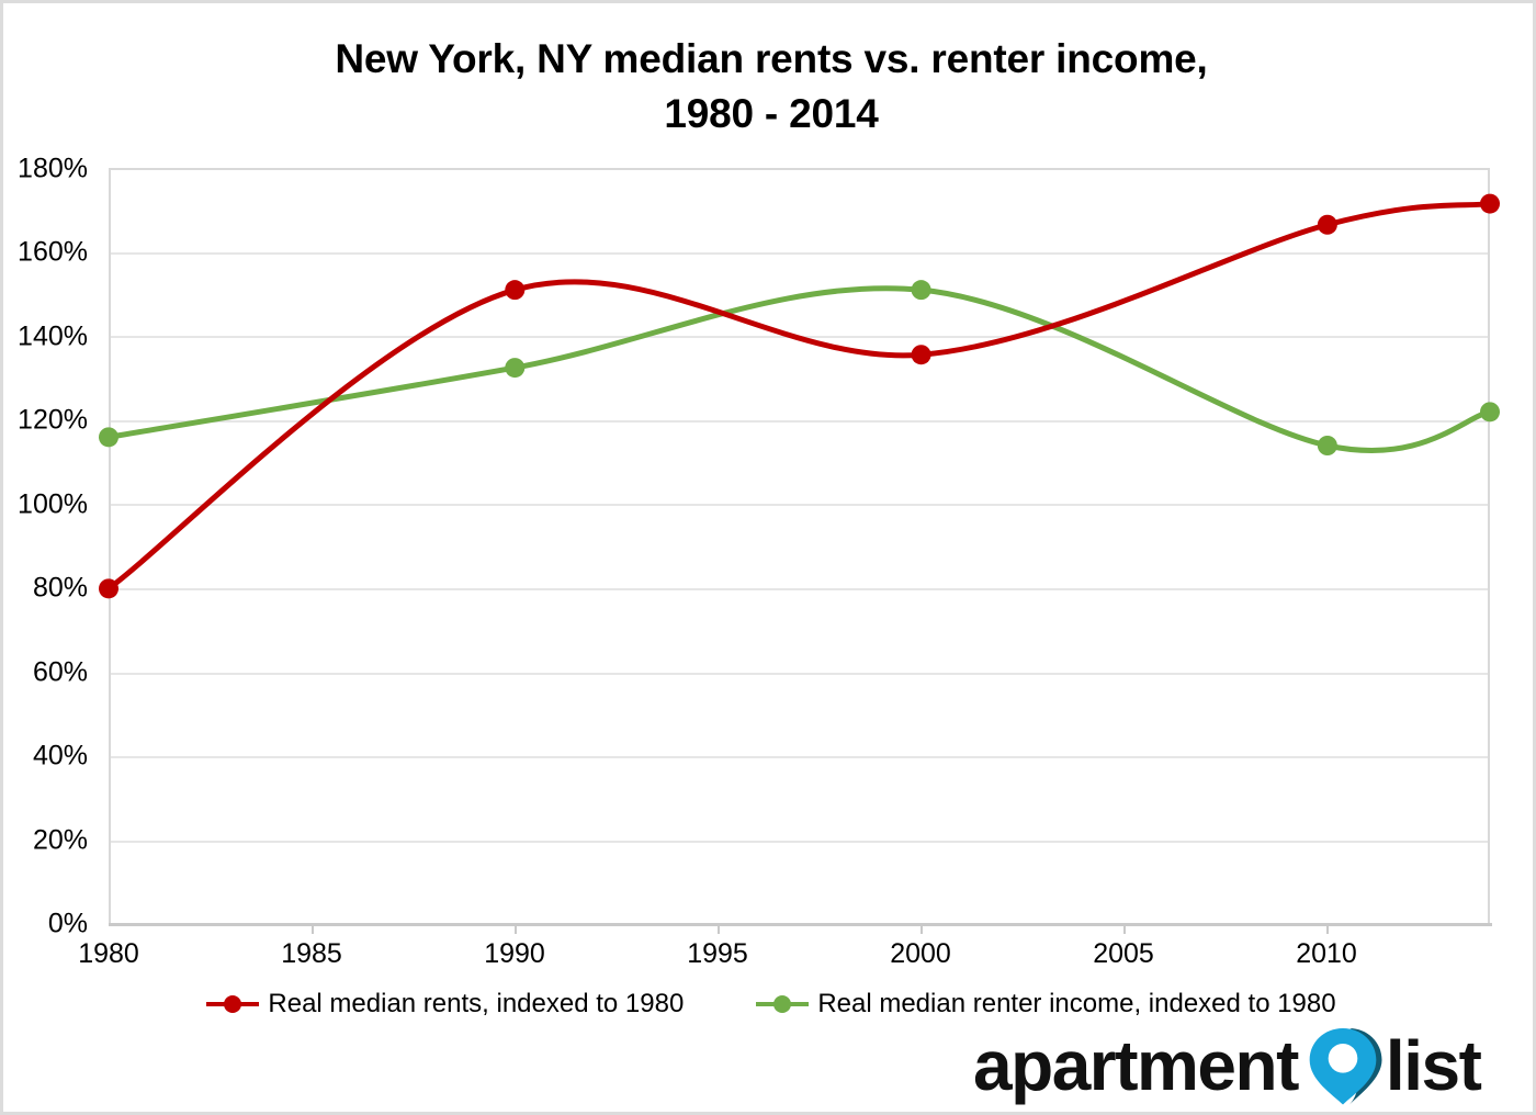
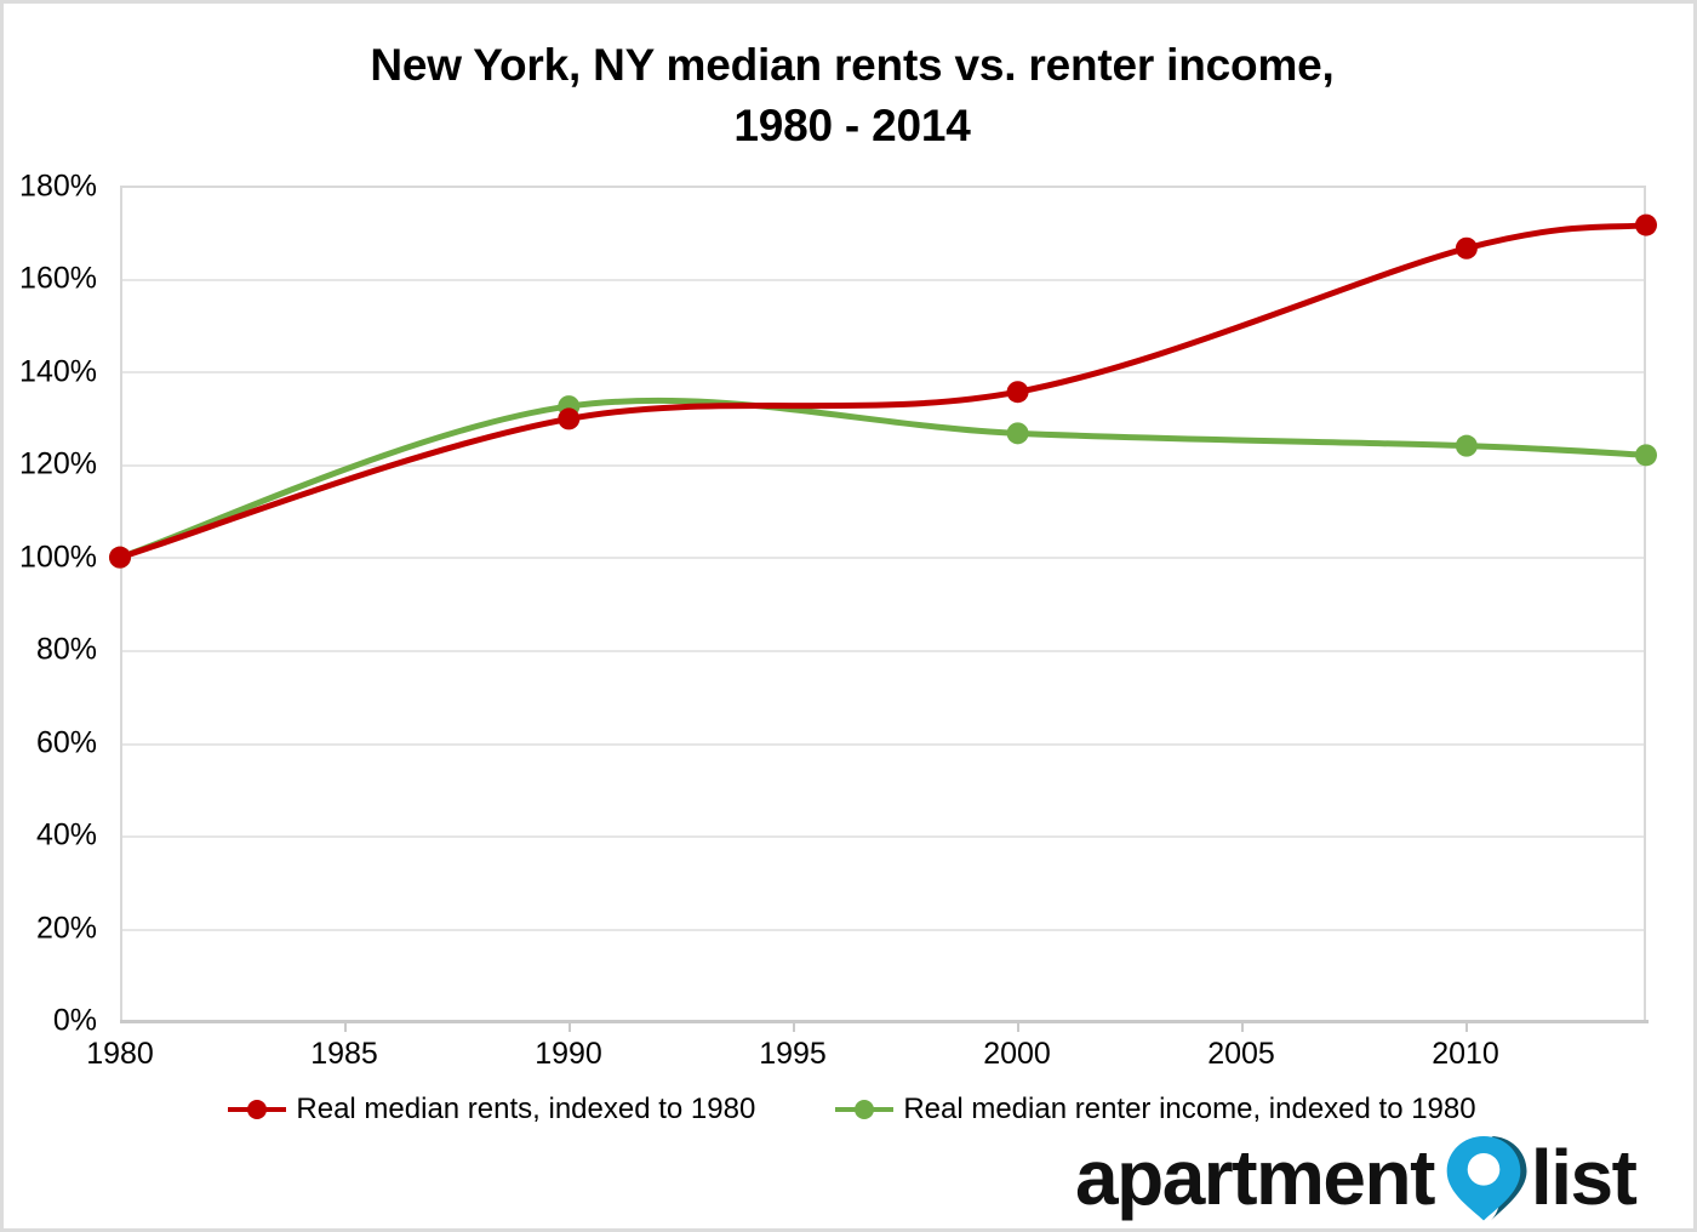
Real median rents, indexed to 1980/1980: 80% -> 100%
Real median renter income, indexed to 1980/1980: 116% -> 100%
Real median rents, indexed to 1980/1990: 151% -> 130%
Real median renter income, indexed to 1980/2000: 151% -> 127%
Real median renter income, indexed to 1980/2010: 114% -> 124%
